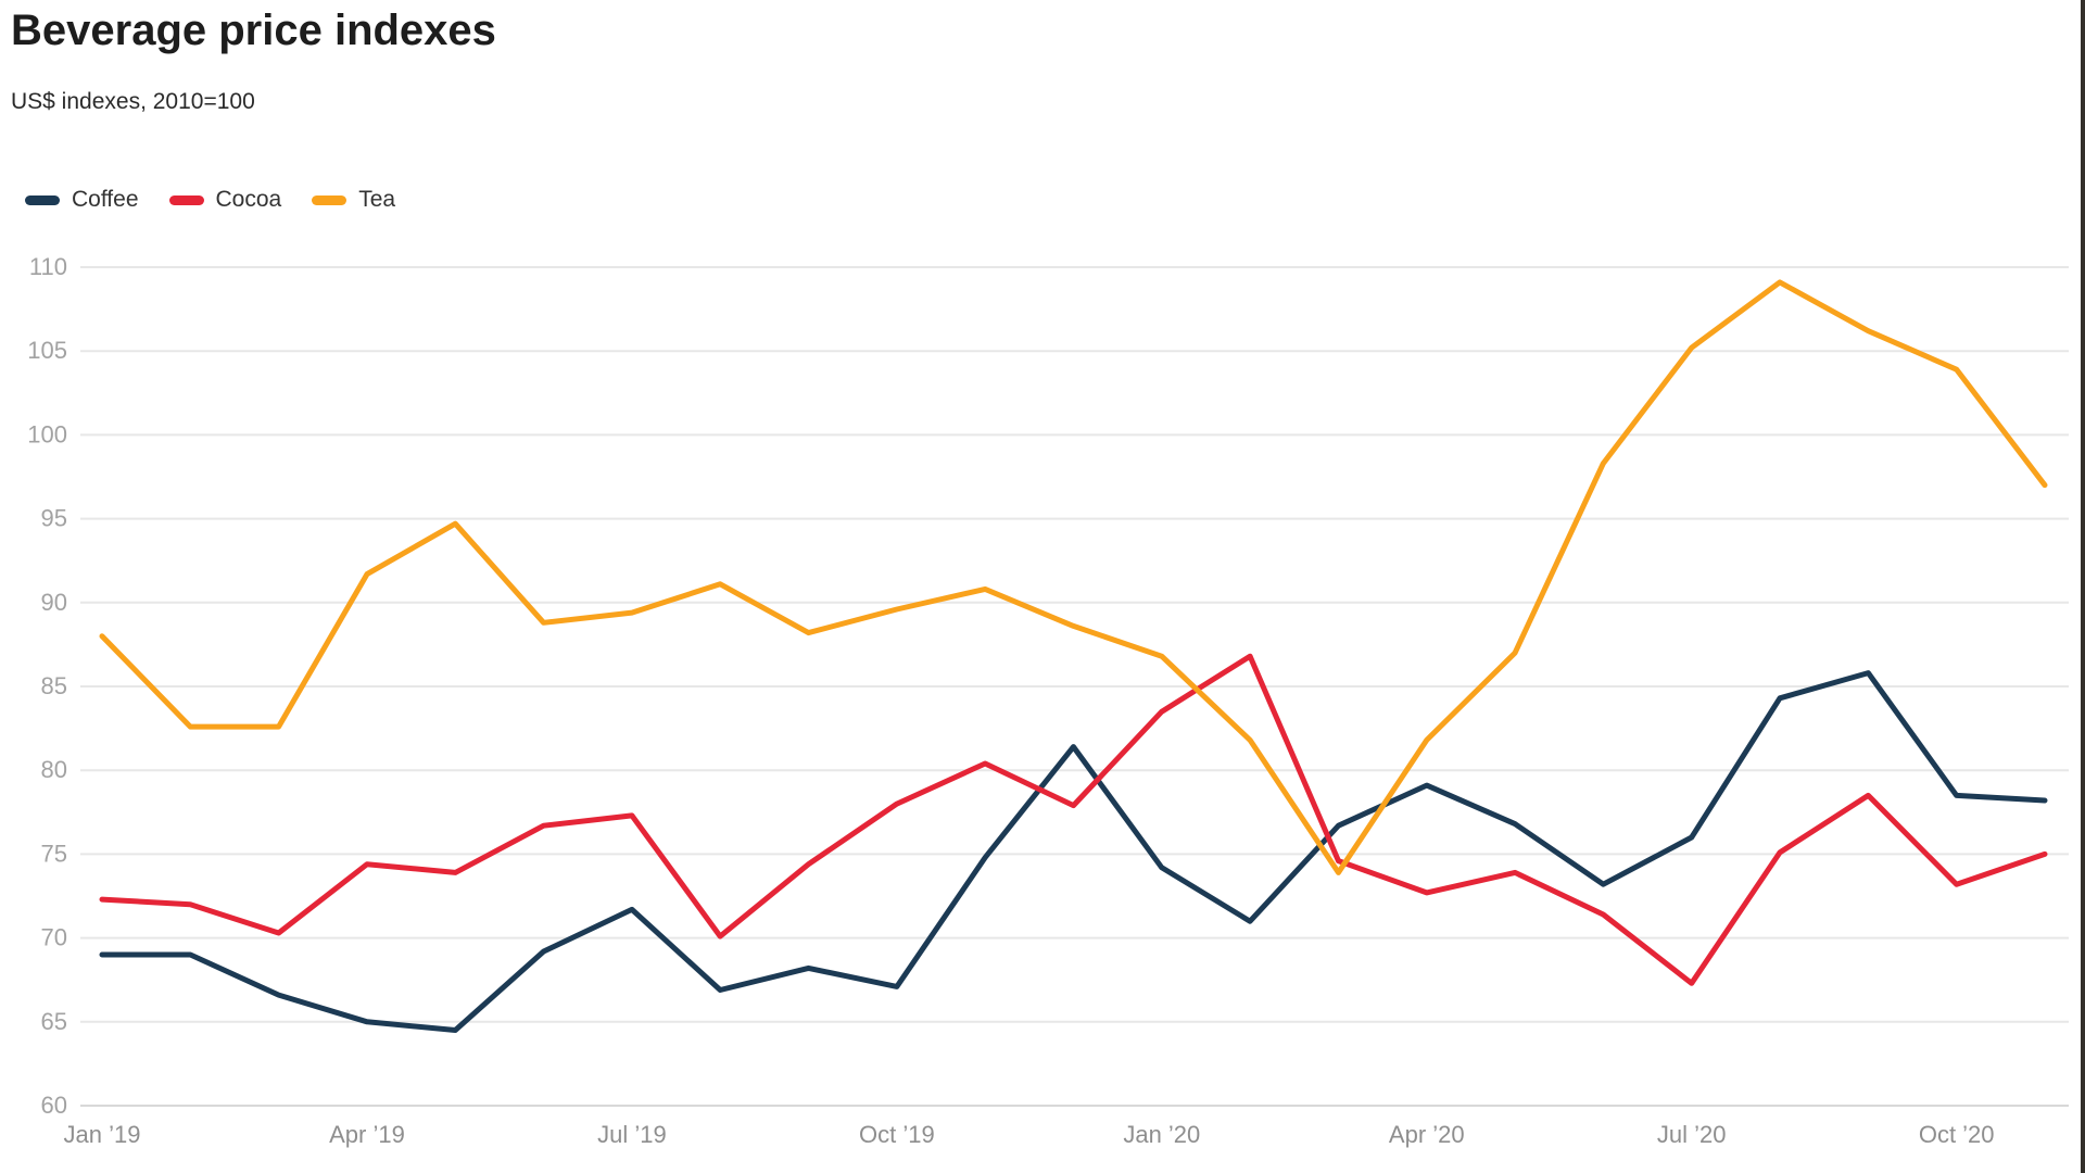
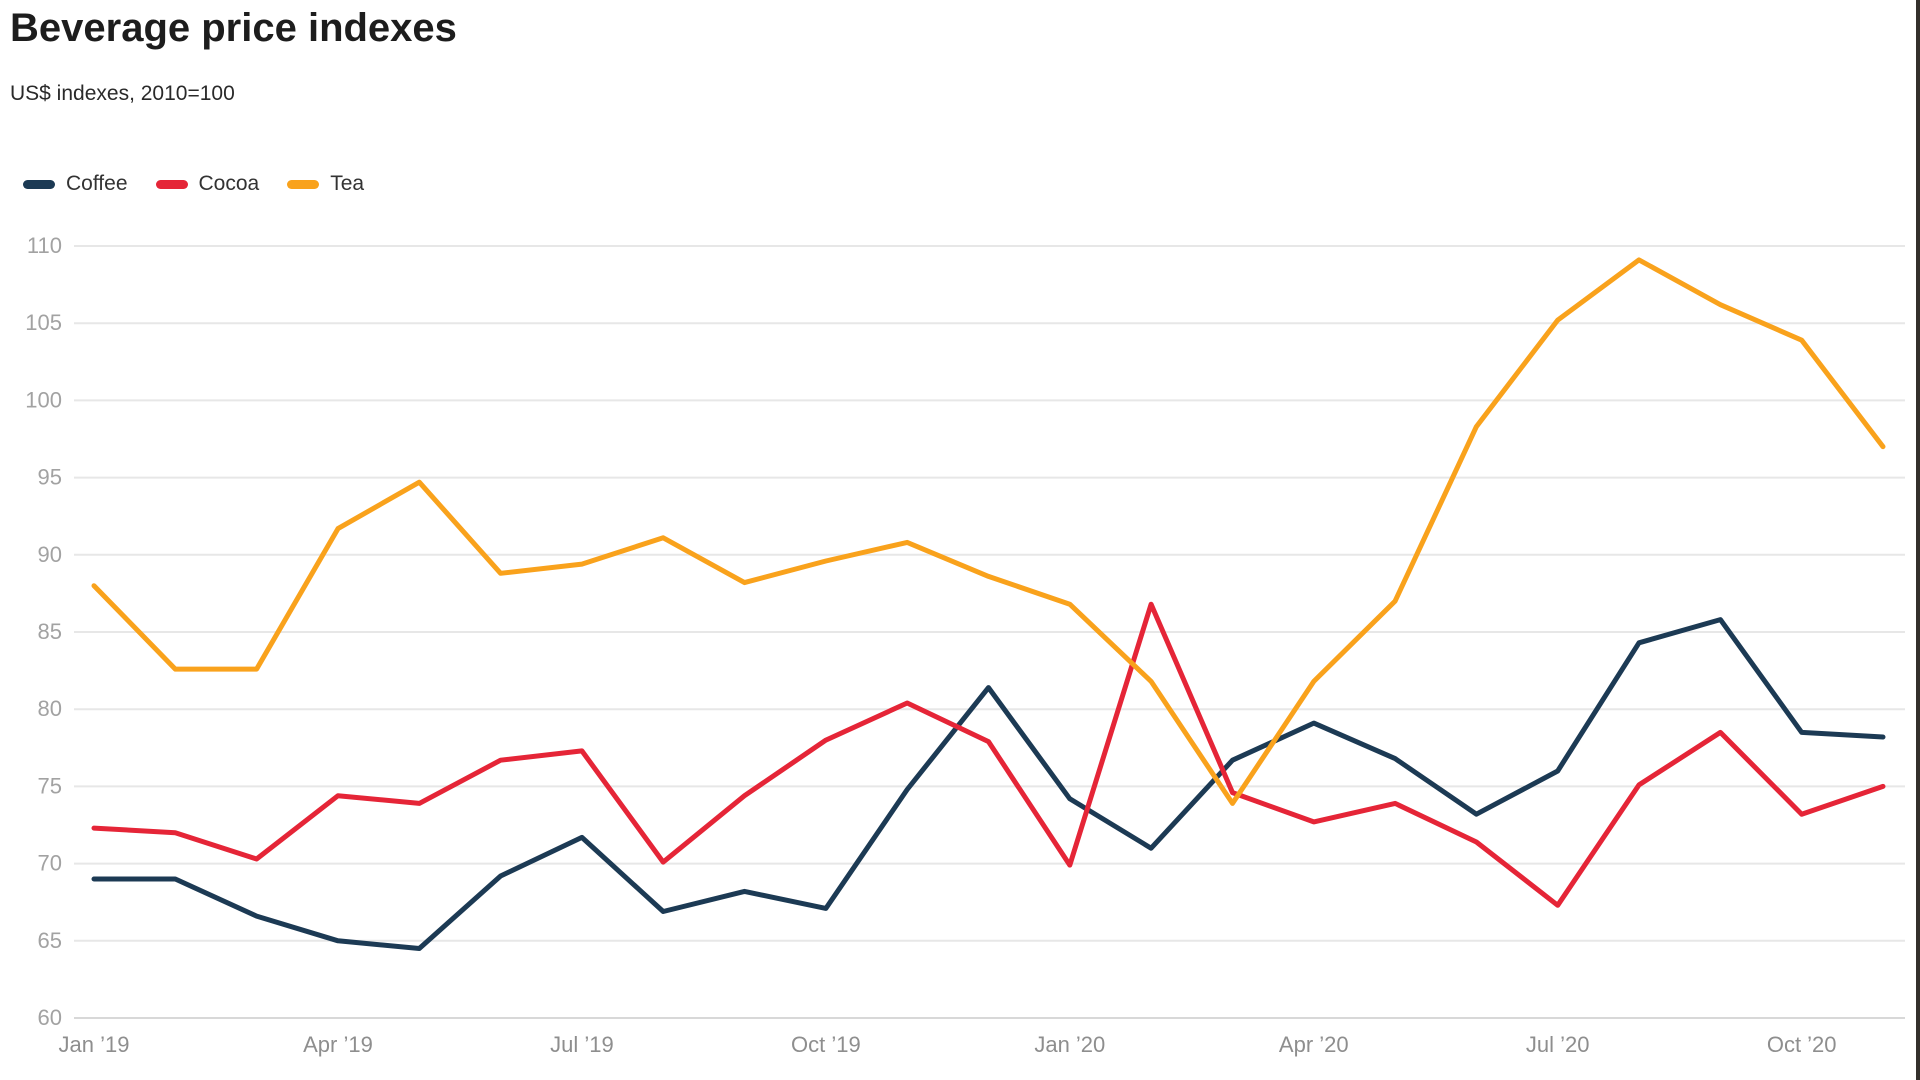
Cocoa/Jan ’20: 83.5 -> 69.9
